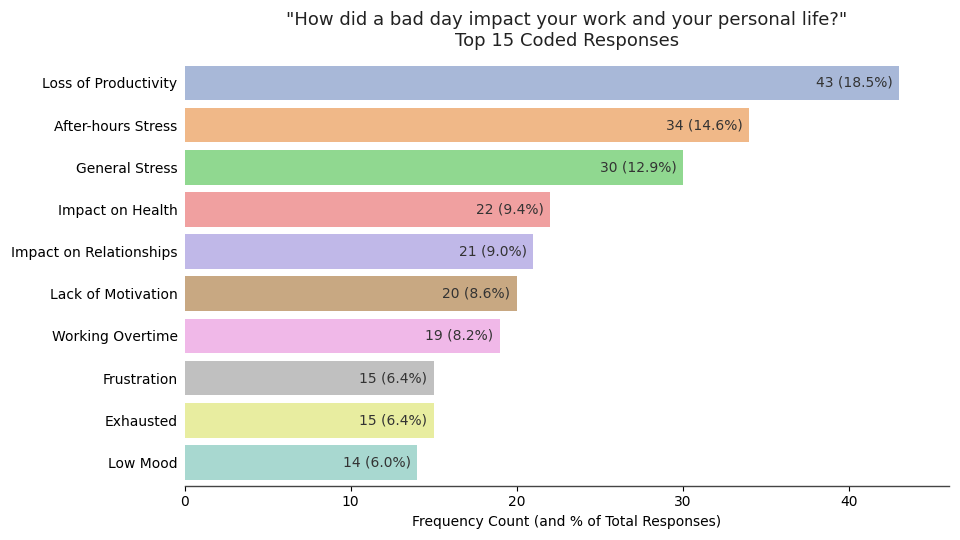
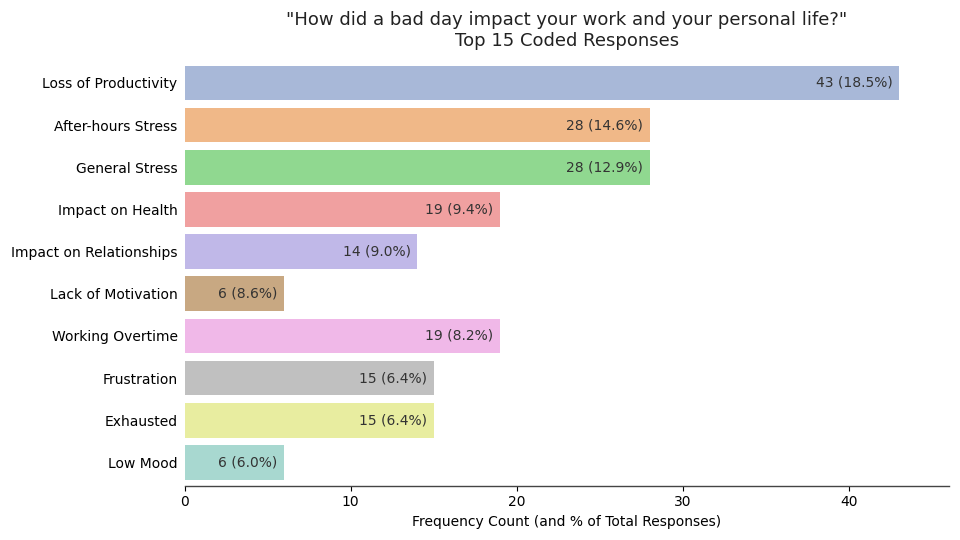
After-hours Stress: 34 -> 28
General Stress: 30 -> 28
Impact on Health: 22 -> 19
Impact on Relationships: 21 -> 14
Lack of Motivation: 20 -> 6
Low Mood: 14 -> 6
